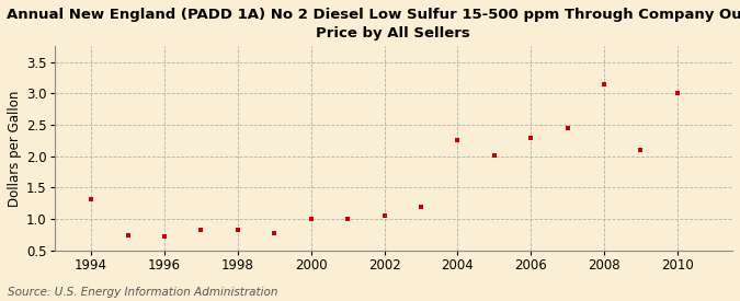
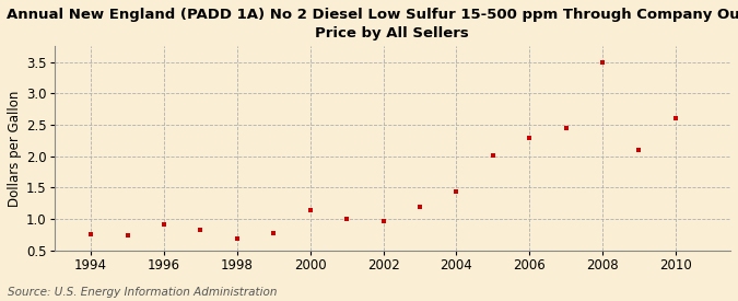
1994: 1.32 -> 0.76
1996: 0.72 -> 0.91
1998: 0.82 -> 0.69
2000: 1.00 -> 1.15
2002: 1.06 -> 0.96
2004: 2.26 -> 1.43
2008: 3.14 -> 3.49
2010: 3.00 -> 2.60
